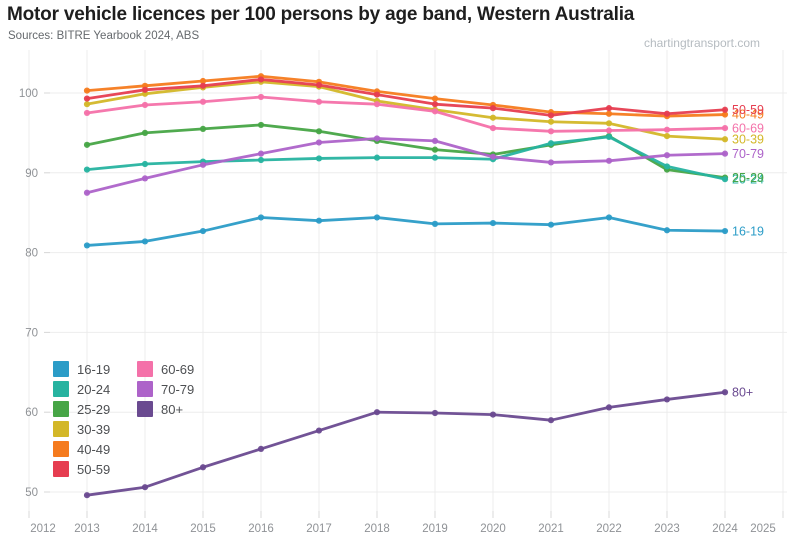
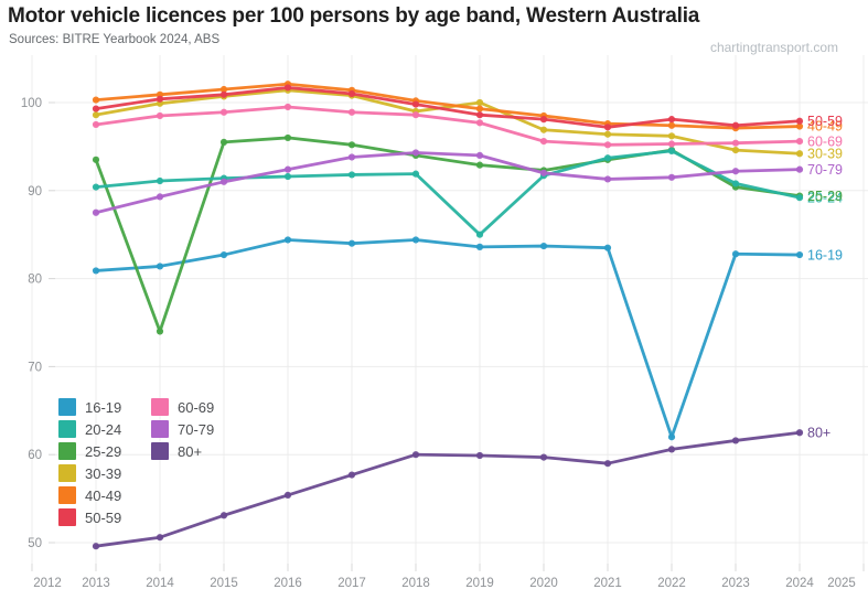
25-29/2014: 95 -> 74
20-24/2019: 92 -> 85
30-39/2019: 98 -> 100
16-19/2022: 84 -> 62
